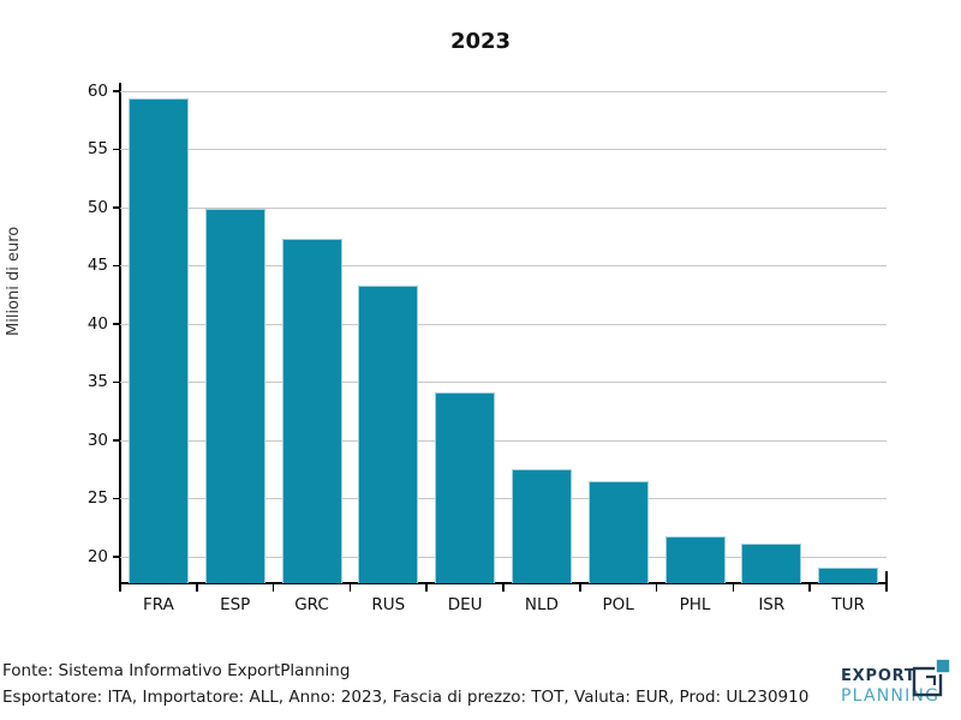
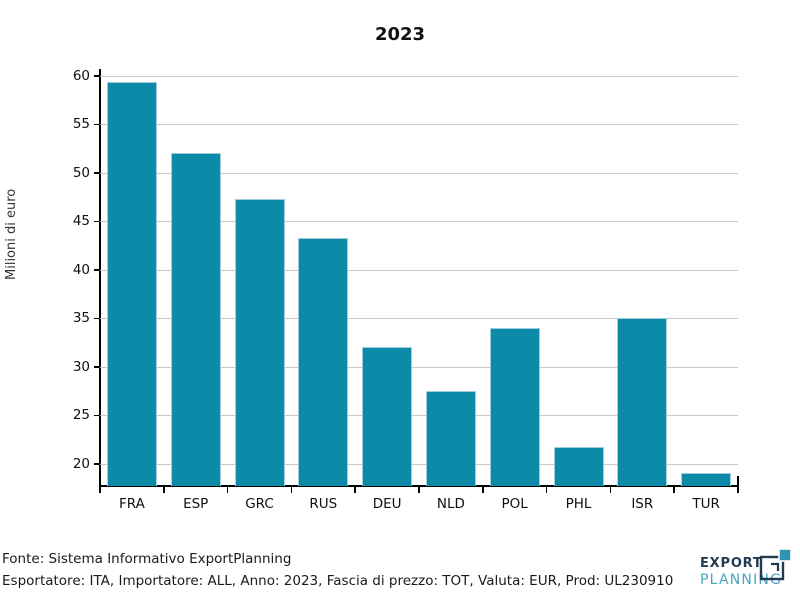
ESP: 50 -> 52
DEU: 34 -> 32
POL: 26 -> 34
ISR: 21 -> 35
